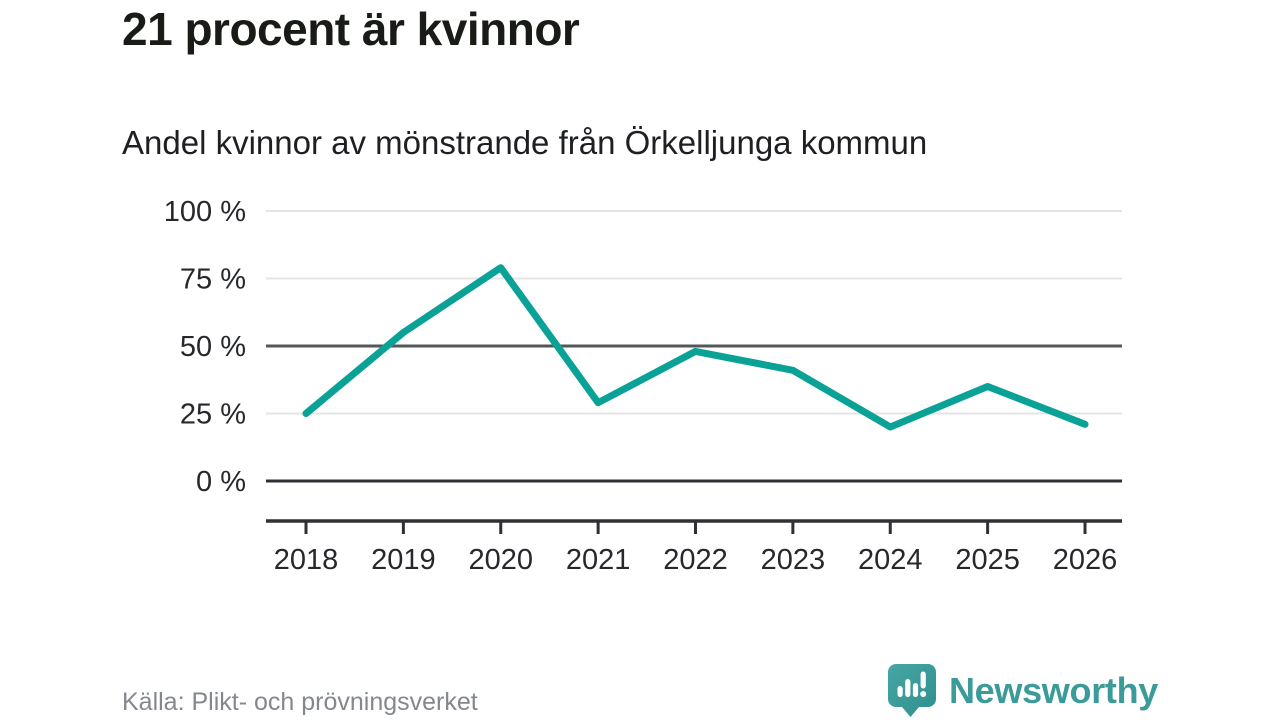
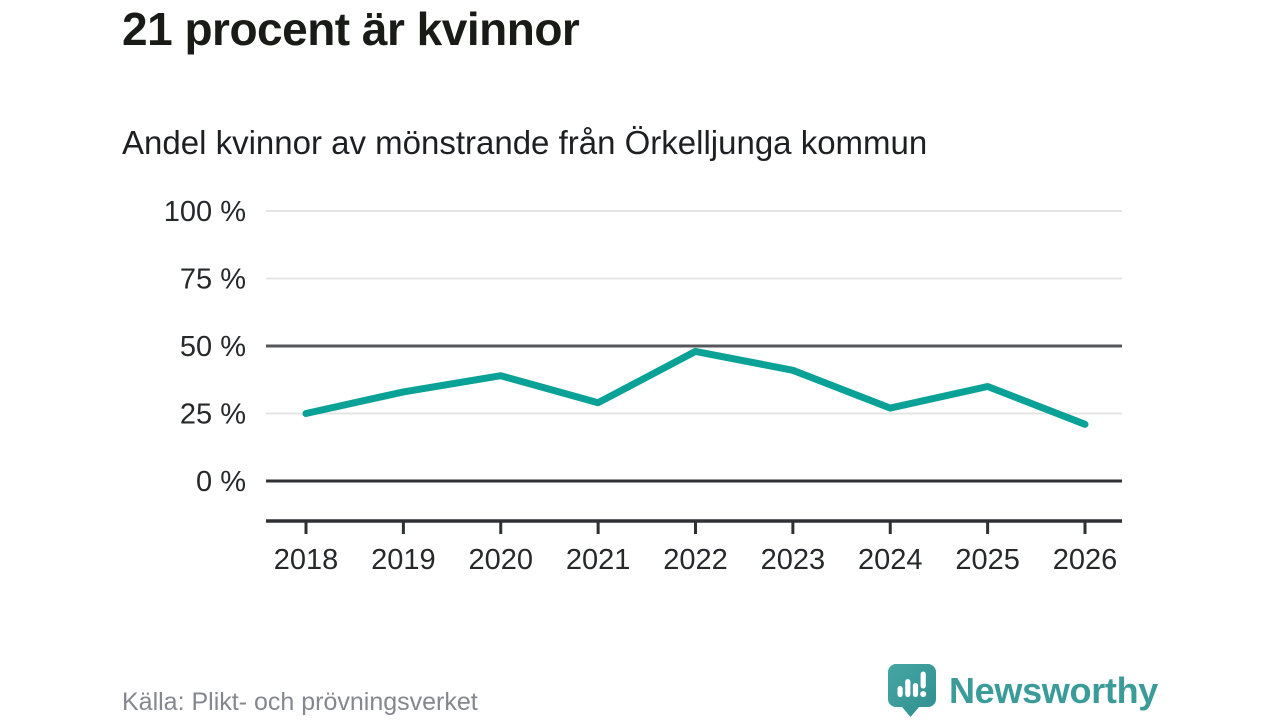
2019: 55% -> 33%
2020: 79% -> 39%
2024: 20% -> 27%
